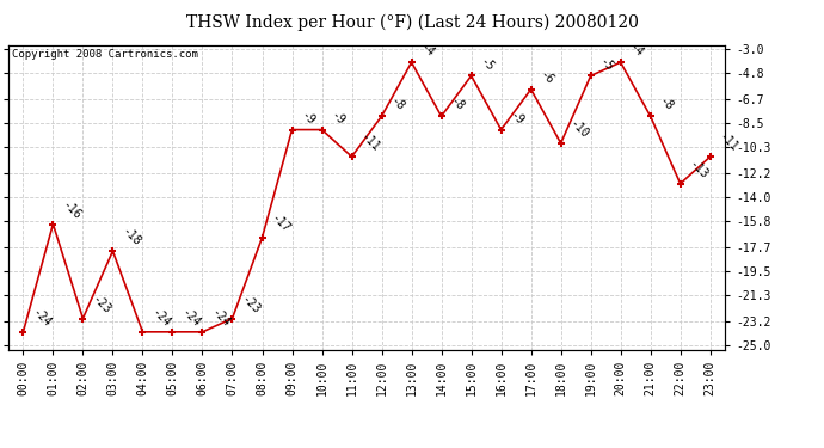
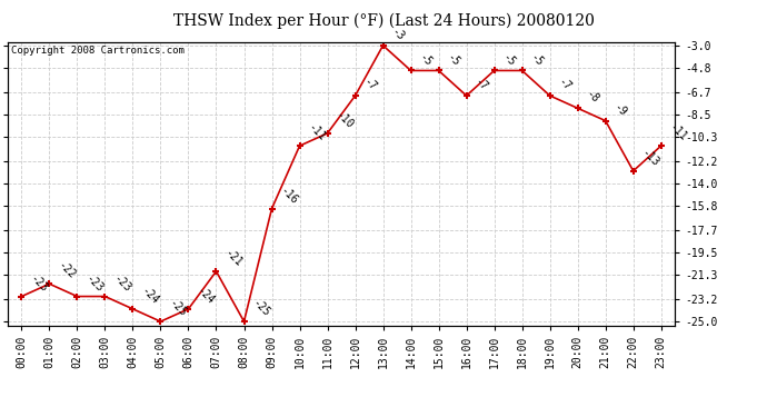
00:00: -24 -> -23
01:00: -16 -> -22
03:00: -18 -> -23
05:00: -24 -> -25
07:00: -23 -> -21
08:00: -17 -> -25
09:00: -9 -> -16
10:00: -9 -> -11
11:00: -11 -> -10
12:00: -8 -> -7
13:00: -4 -> -3
14:00: -8 -> -5
16:00: -9 -> -7
17:00: -6 -> -5
18:00: -10 -> -5
19:00: -5 -> -7
20:00: -4 -> -8
21:00: -8 -> -9
